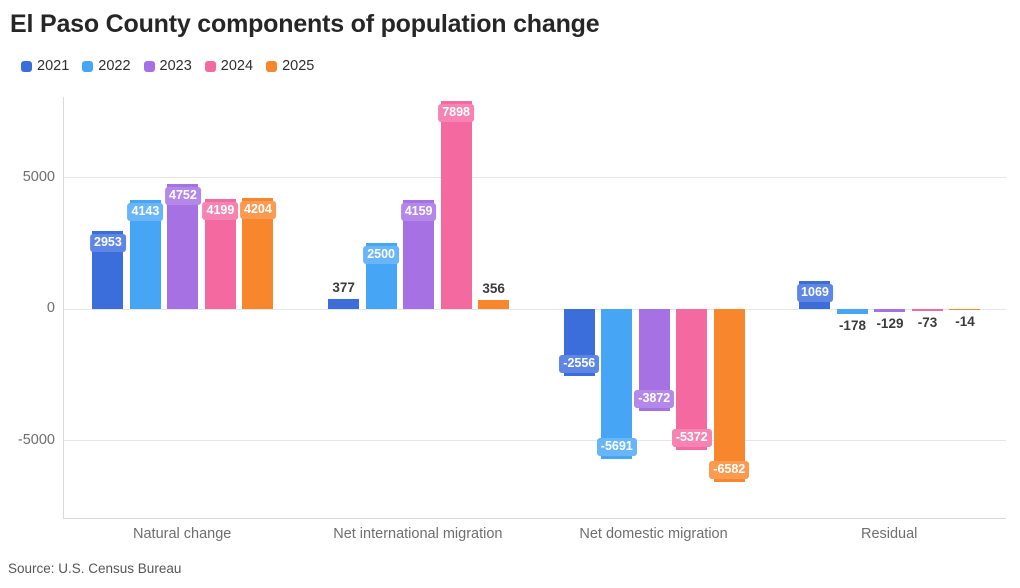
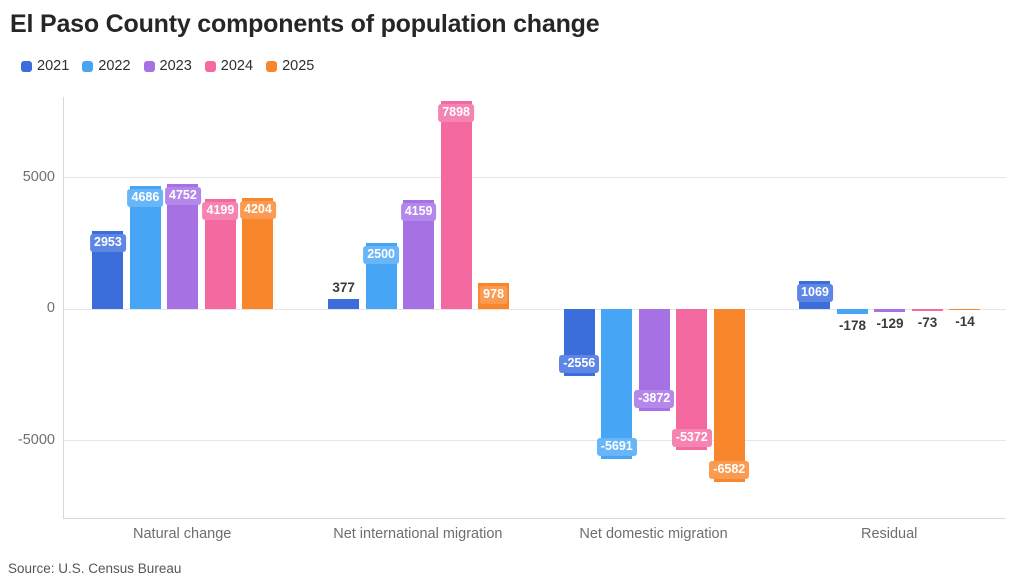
2022/Natural change: 4143 -> 4686
2025/Net international migration: 356 -> 978
